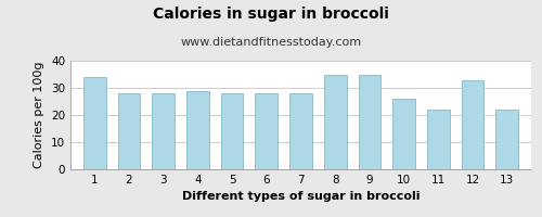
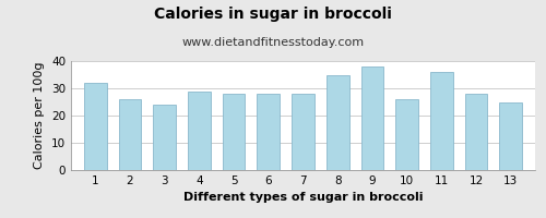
1: 34 -> 32
2: 28 -> 26
3: 28 -> 24
9: 35 -> 38
11: 22 -> 36
12: 33 -> 28
13: 22 -> 25
